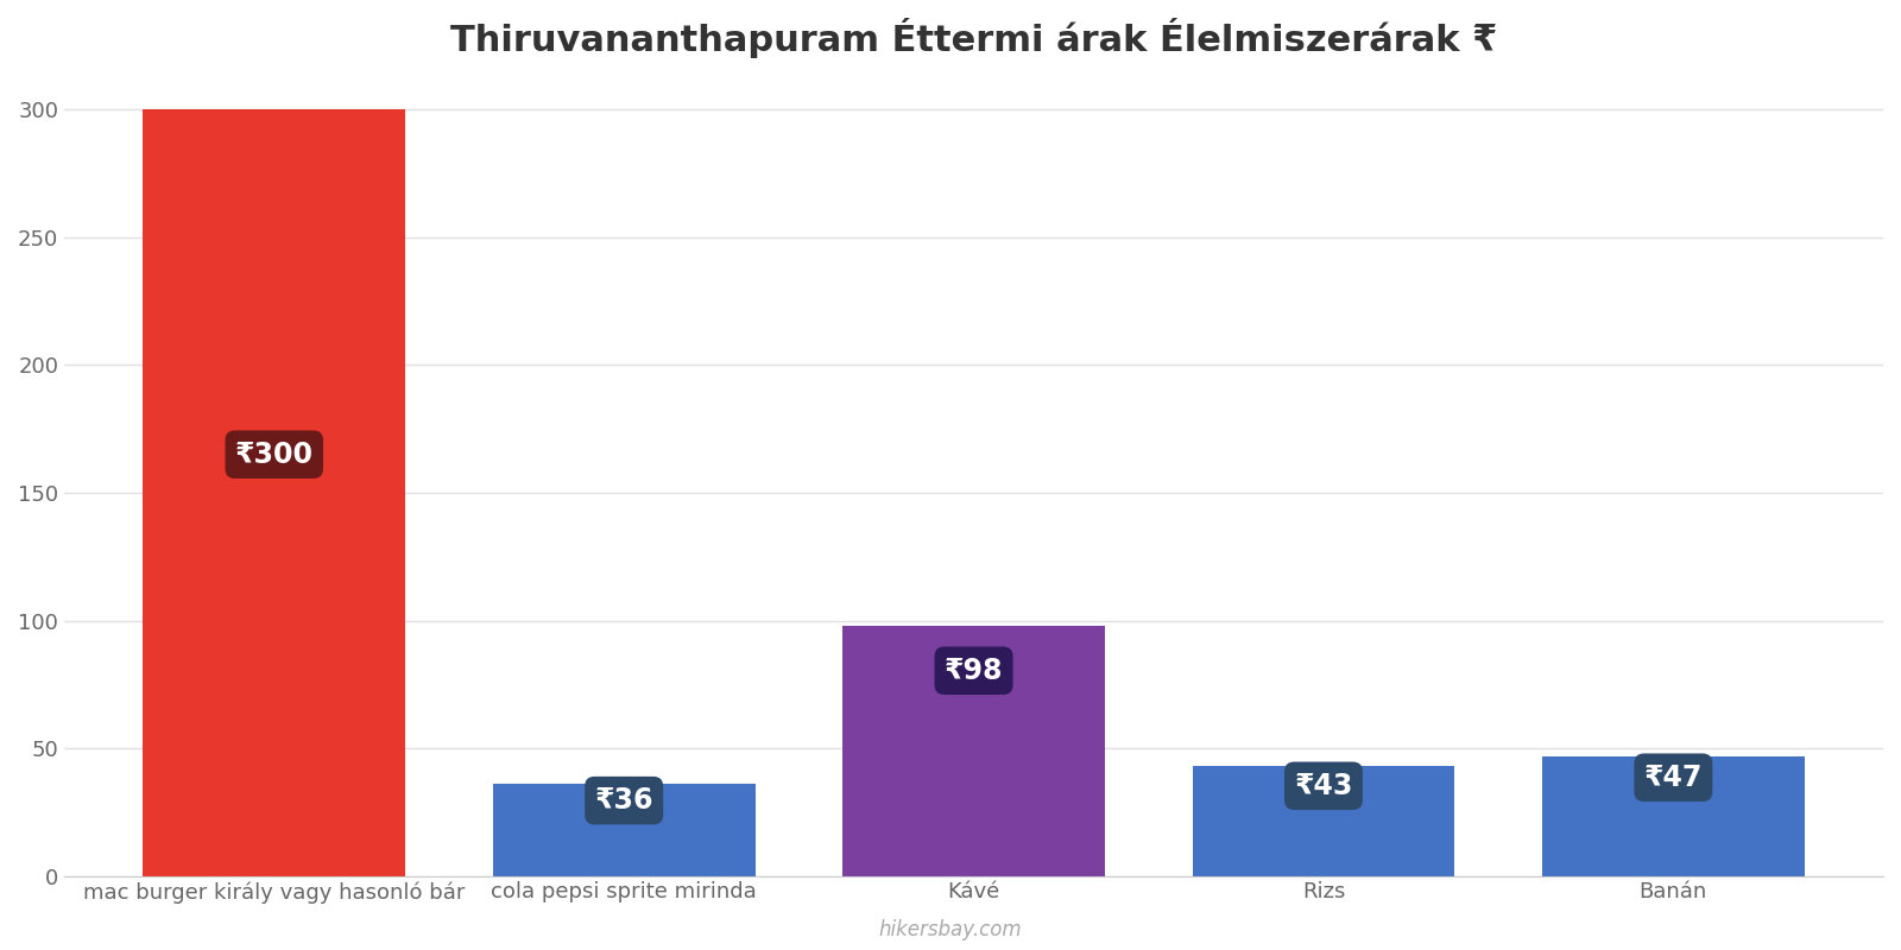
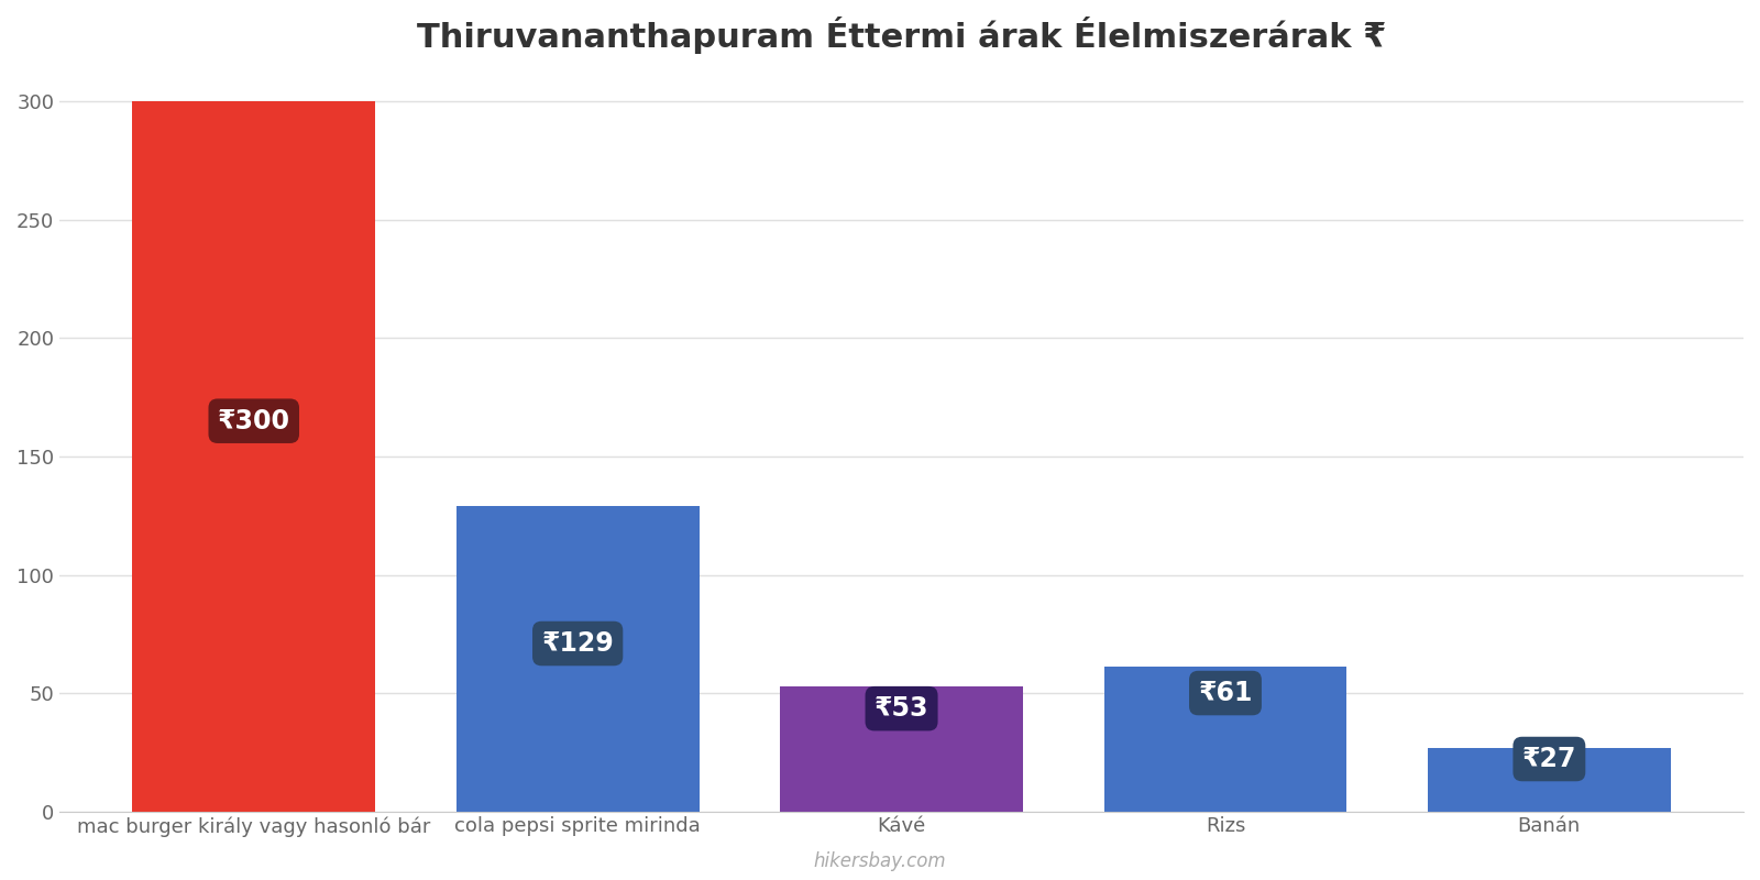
cola pepsi sprite mirinda: ₹36 -> ₹129
Kávé: ₹98 -> ₹53
Rizs: ₹43 -> ₹61
Banán: ₹47 -> ₹27
